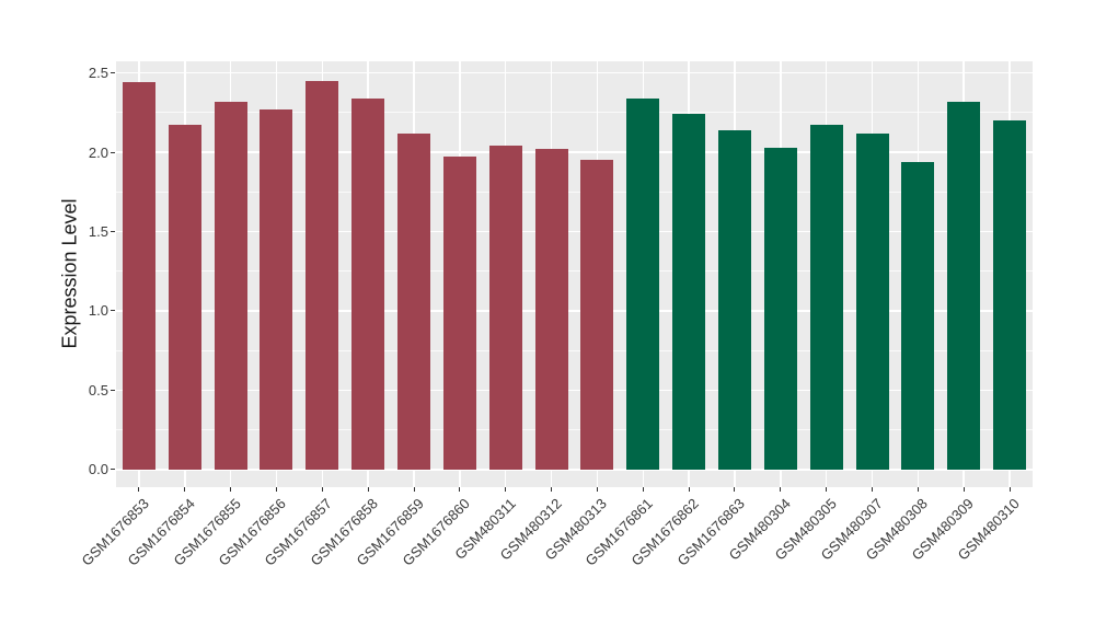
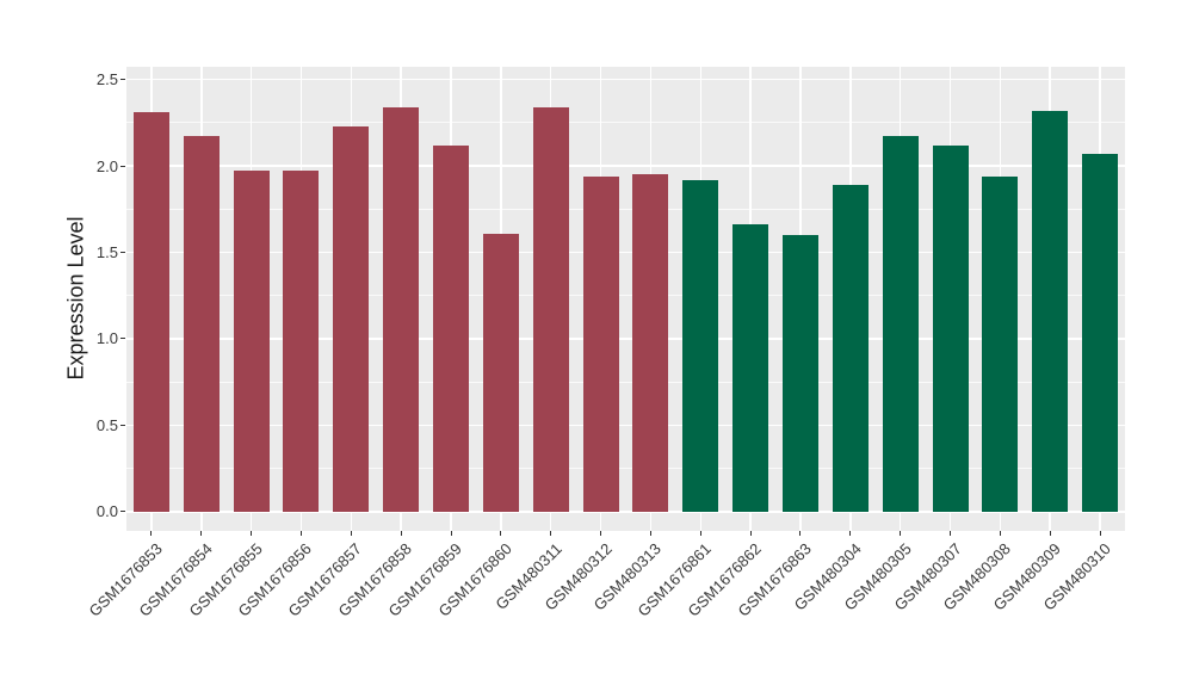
GSM1676853: 2.44 -> 2.31
GSM1676855: 2.32 -> 1.97
GSM1676856: 2.27 -> 1.97
GSM1676857: 2.45 -> 2.23
GSM1676860: 1.97 -> 1.61
GSM480311: 2.04 -> 2.34
GSM480312: 2.02 -> 1.94
GSM1676861: 2.34 -> 1.92
GSM1676862: 2.24 -> 1.66
GSM1676863: 2.14 -> 1.60
GSM480304: 2.03 -> 1.89
GSM480310: 2.20 -> 2.07
